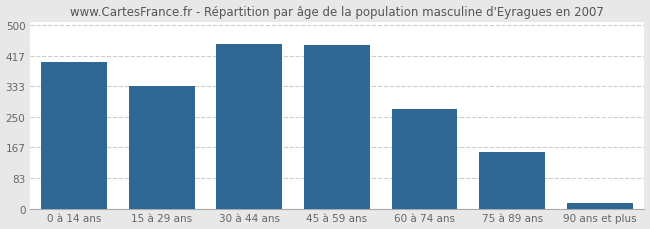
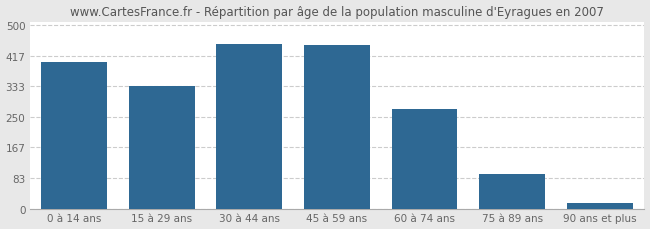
75 à 89 ans: 155 -> 95
